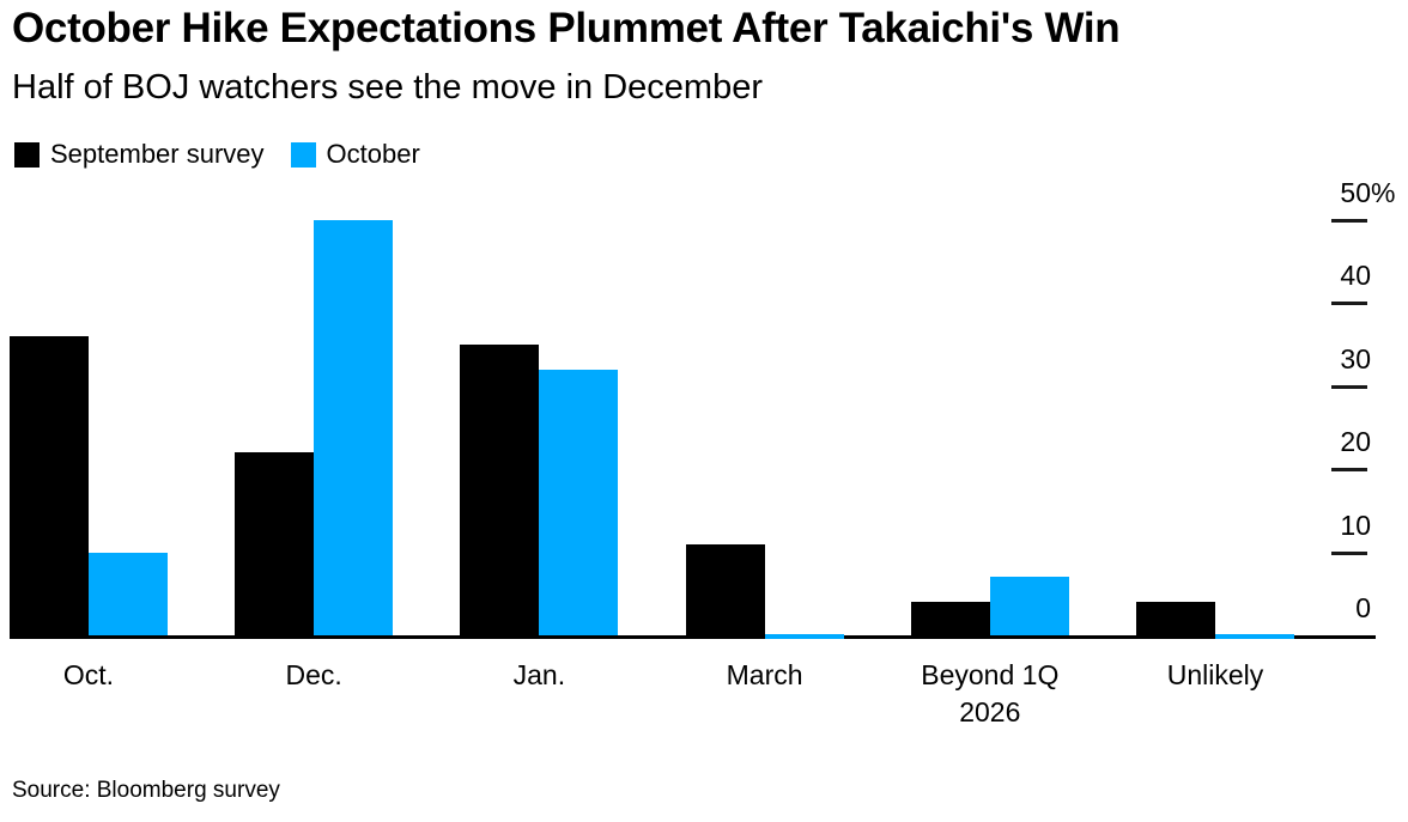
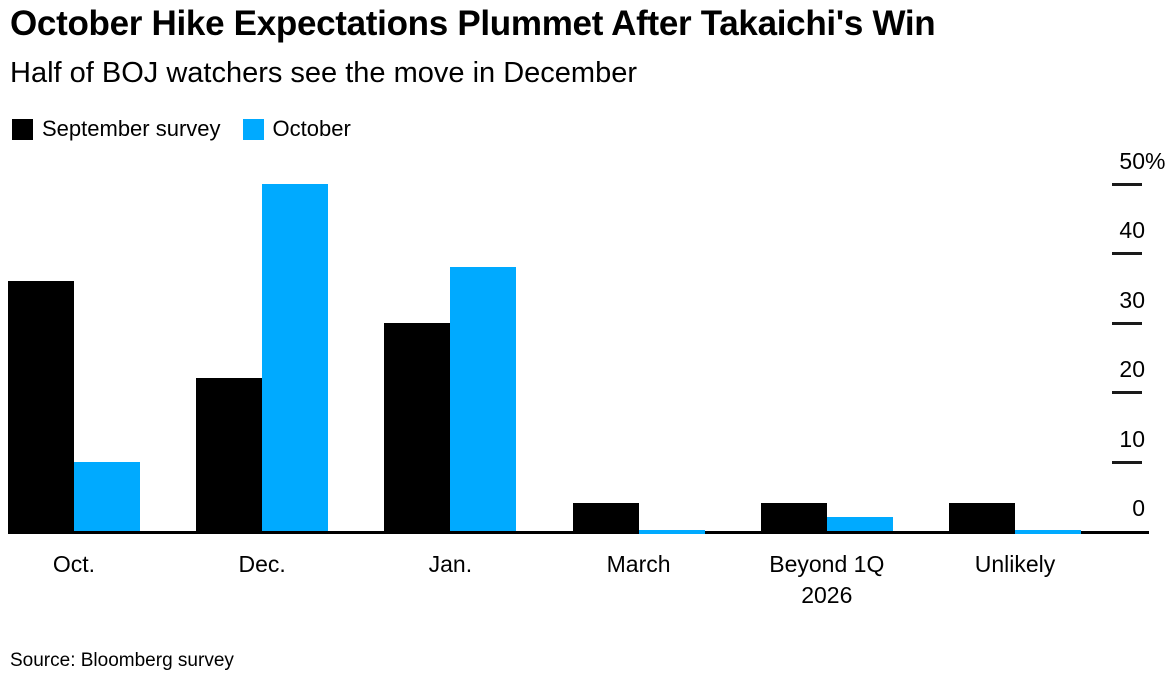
September survey/Jan.: 35 -> 30
October/Jan.: 32 -> 38
September survey/March: 11 -> 4
October/Beyond 1Q 2026: 7 -> 2
